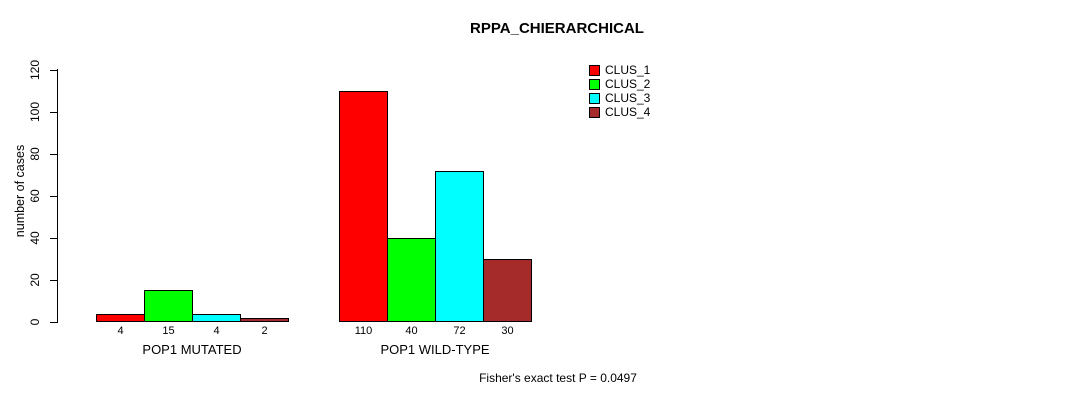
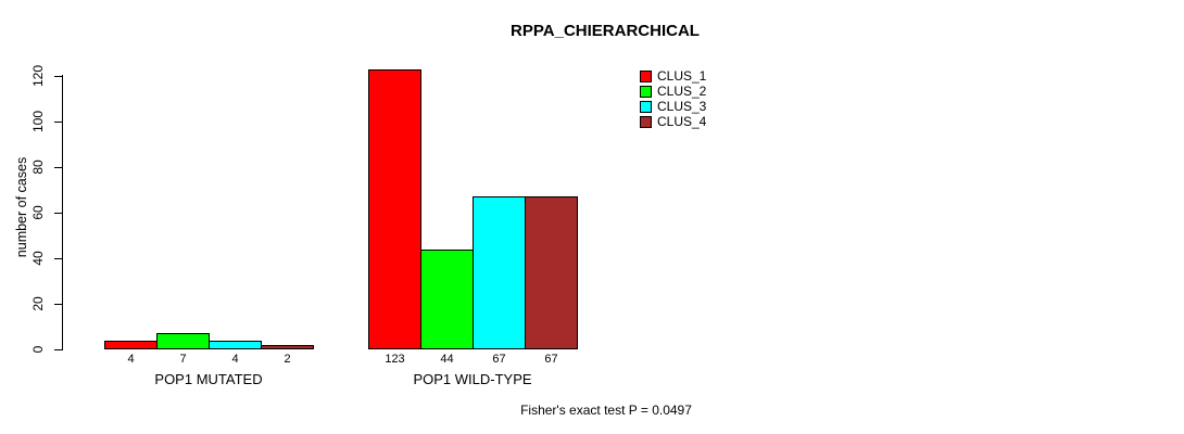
CLUS_2/POP1 MUTATED: 15 -> 7
CLUS_1/POP1 WILD-TYPE: 110 -> 123
CLUS_2/POP1 WILD-TYPE: 40 -> 44
CLUS_3/POP1 WILD-TYPE: 72 -> 67
CLUS_4/POP1 WILD-TYPE: 30 -> 67
